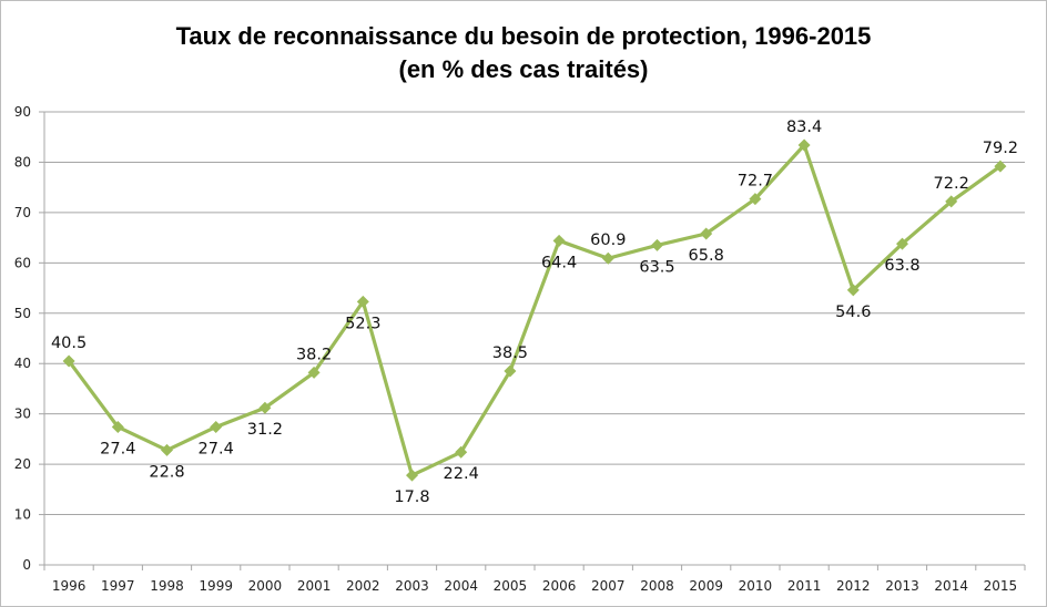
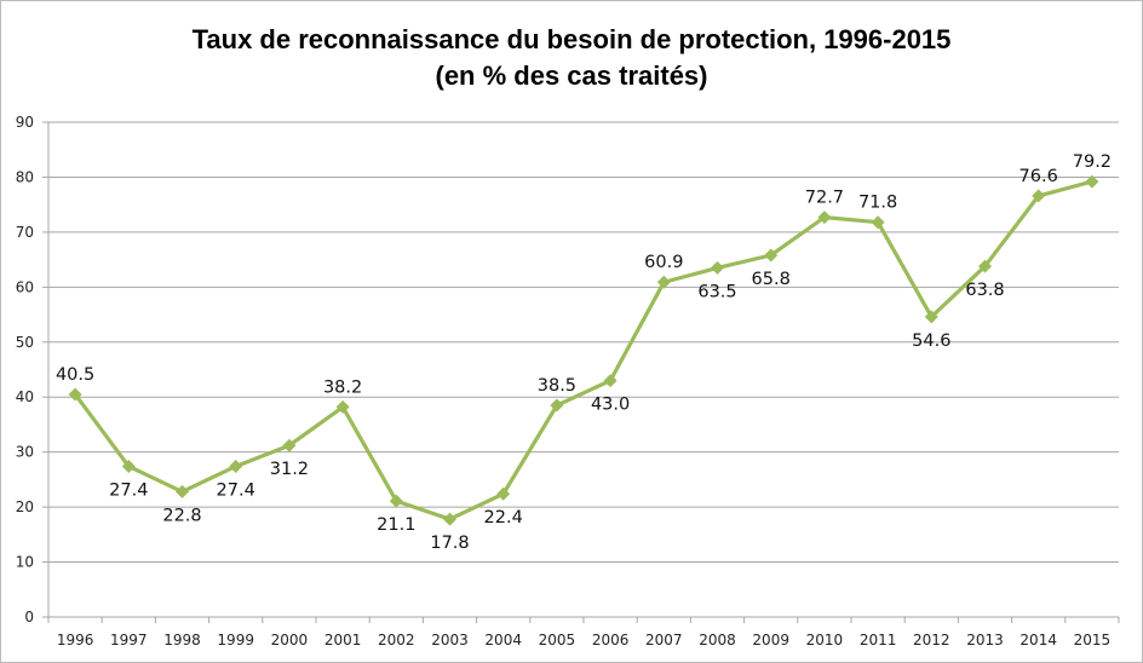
2002: 52.3 -> 21.1
2006: 64.4 -> 43.0
2011: 83.4 -> 71.8
2014: 72.2 -> 76.6
